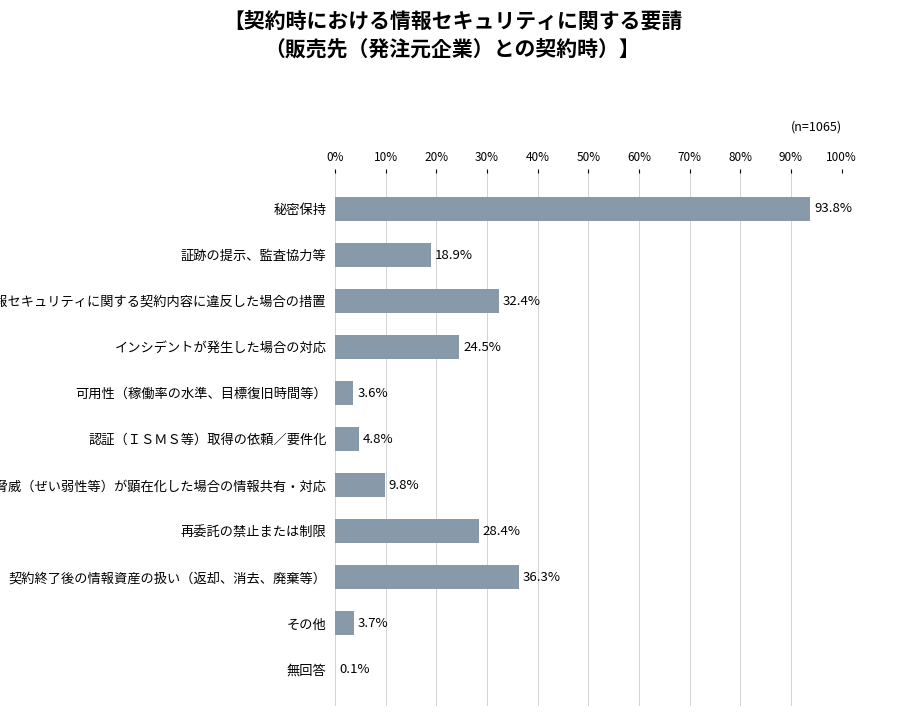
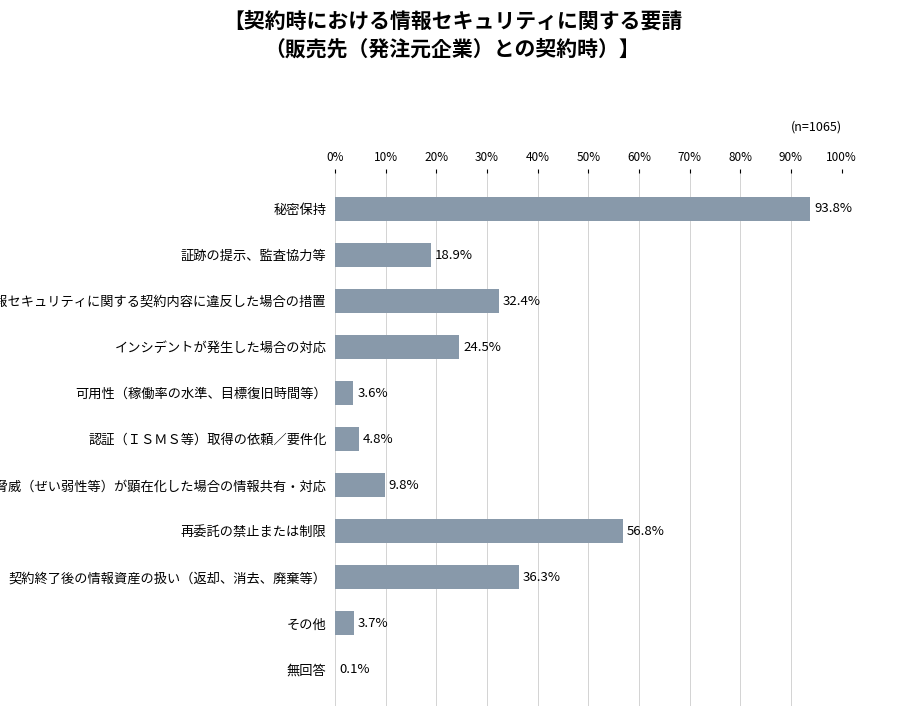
再委託の禁止または制限: 28.4% -> 56.8%
